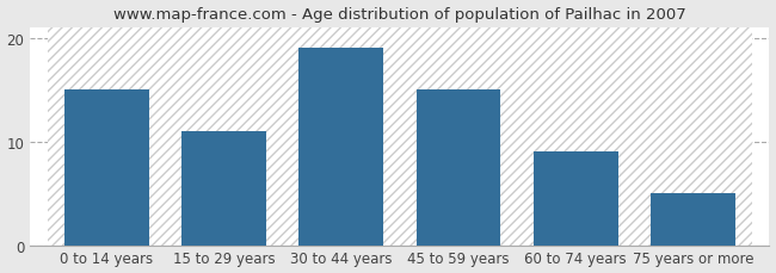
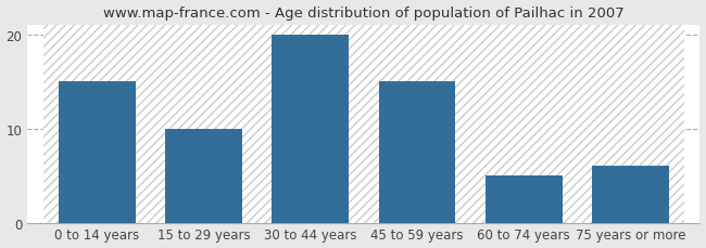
15 to 29 years: 11 -> 10
30 to 44 years: 19 -> 20
60 to 74 years: 9 -> 5
75 years or more: 5 -> 6
